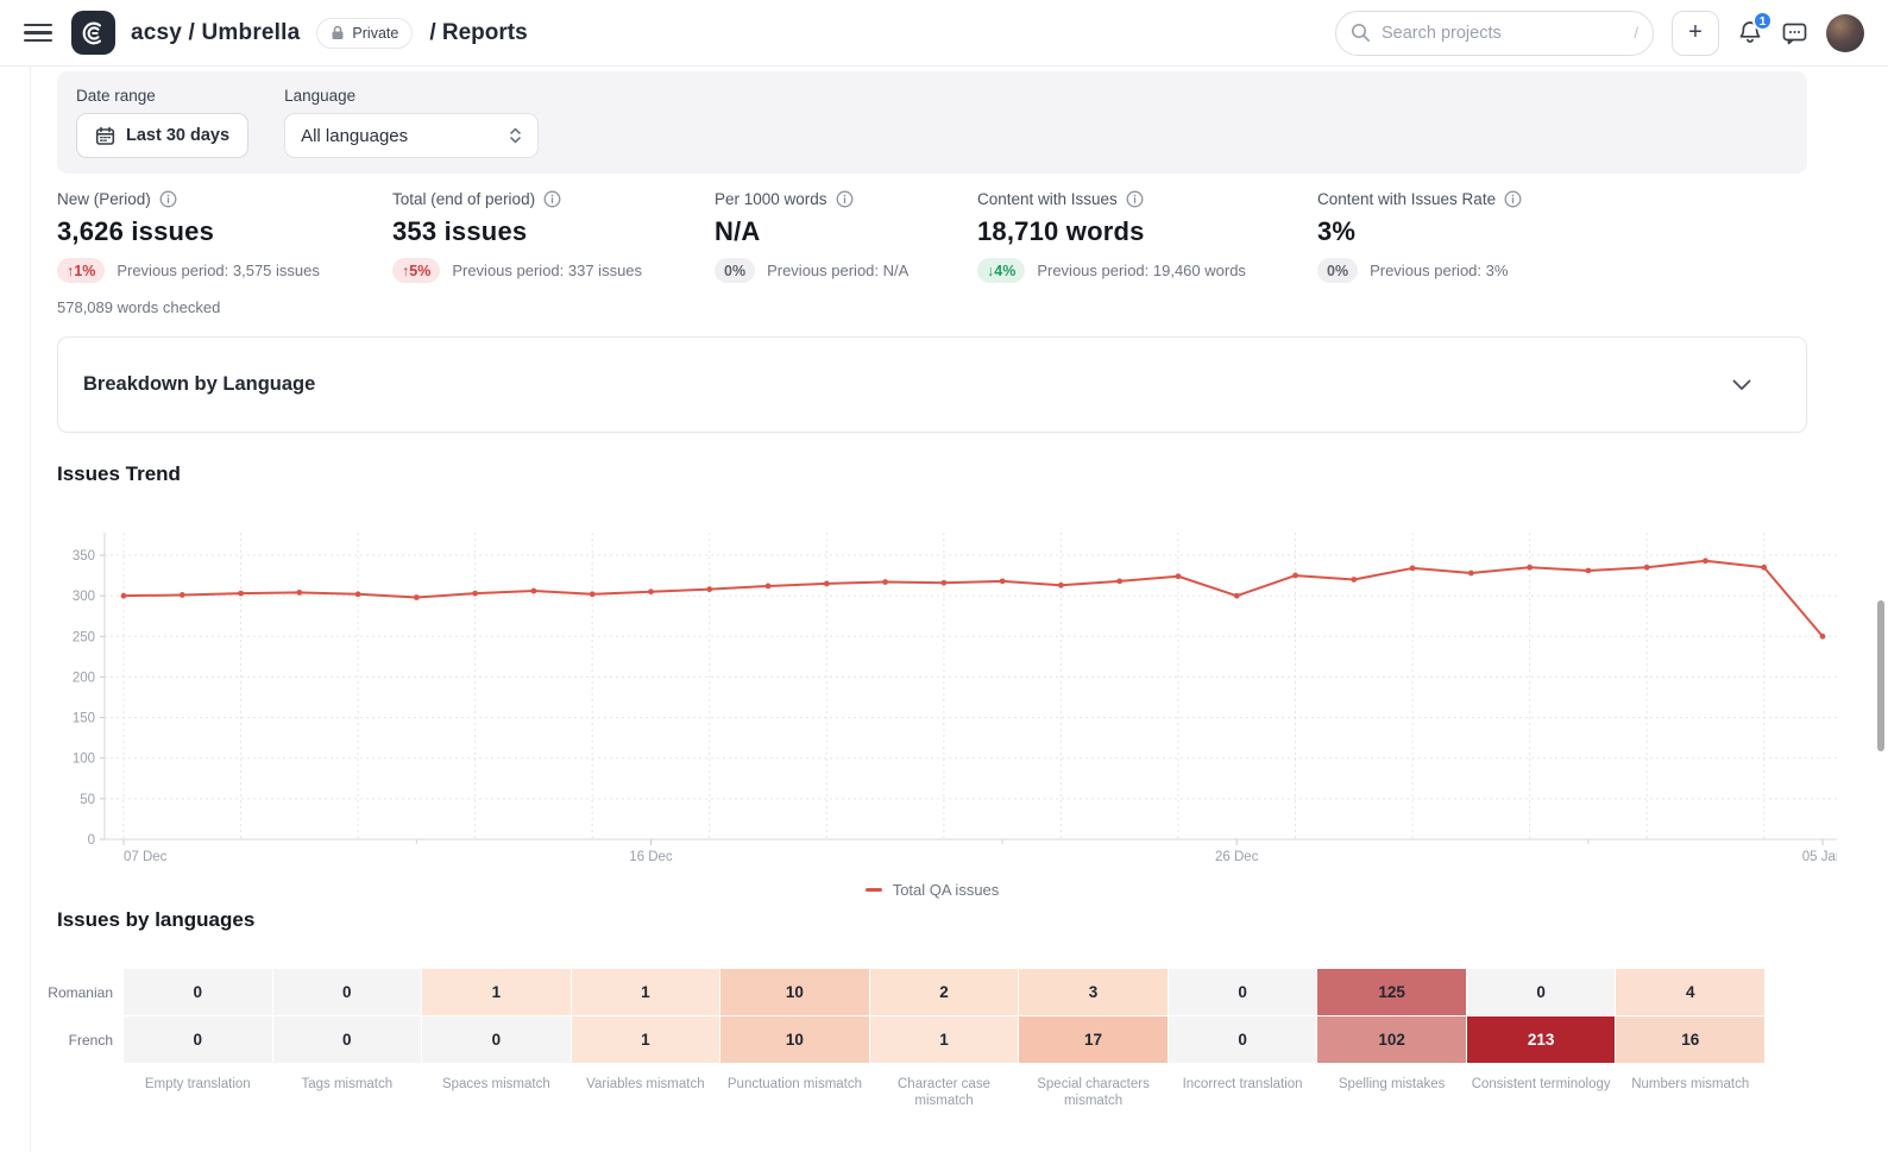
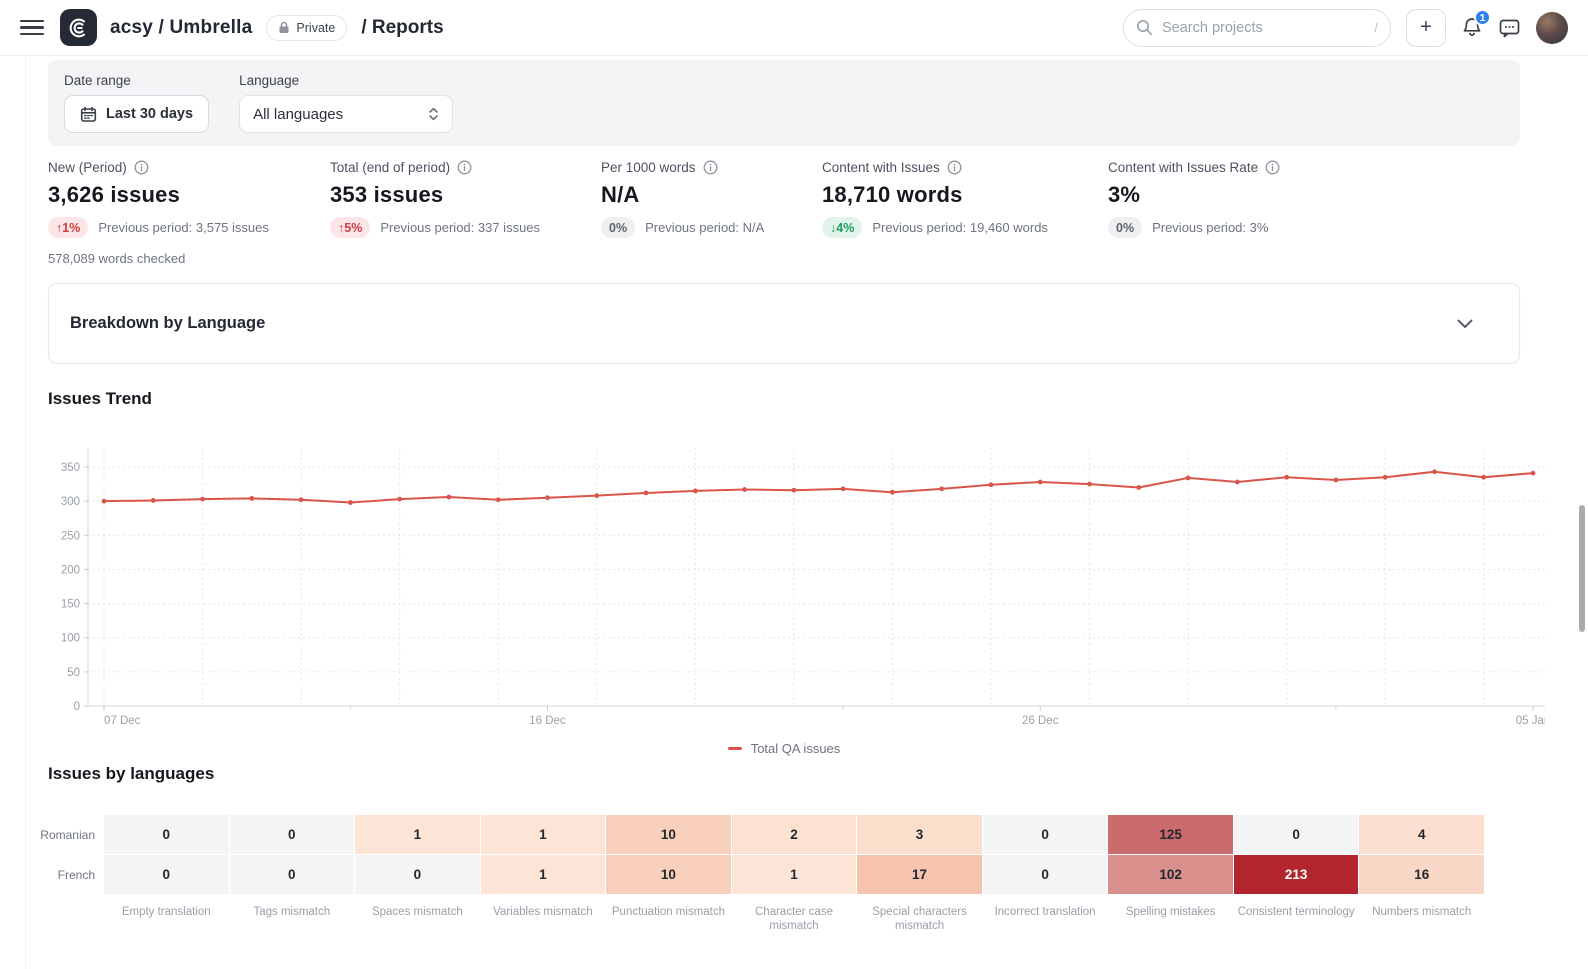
26 Dec: 300 -> 330
05 Jan: 250 -> 340
